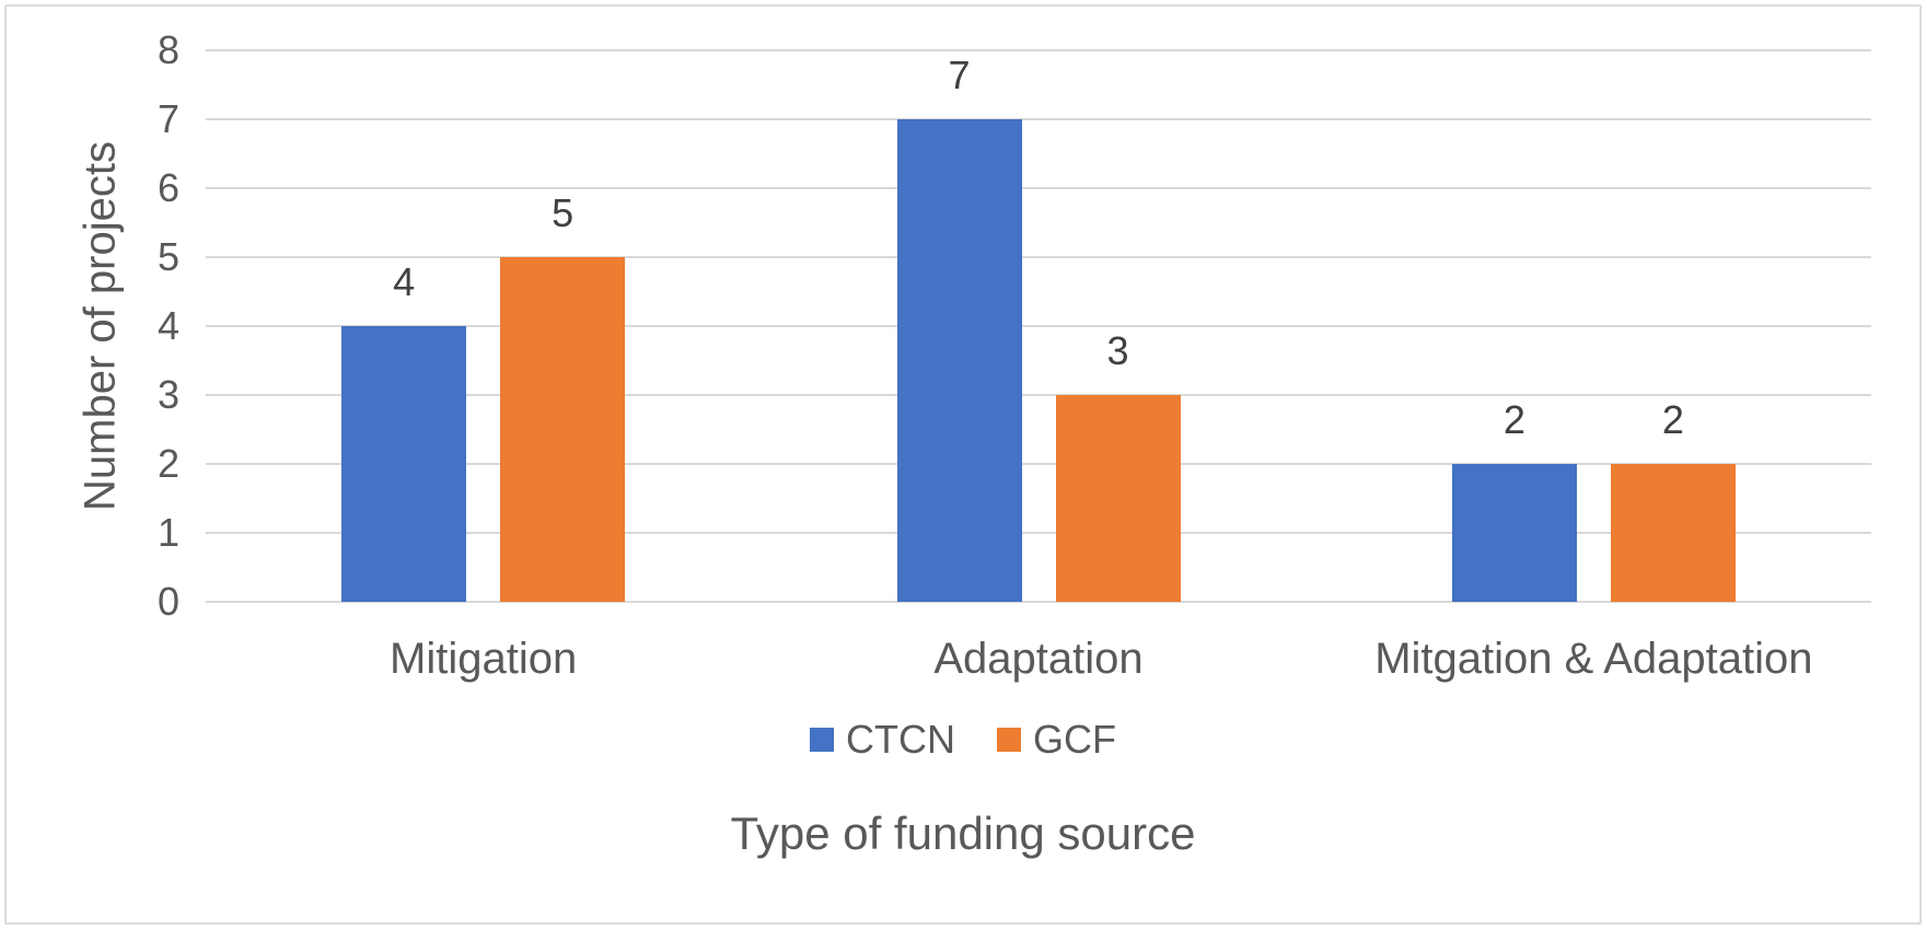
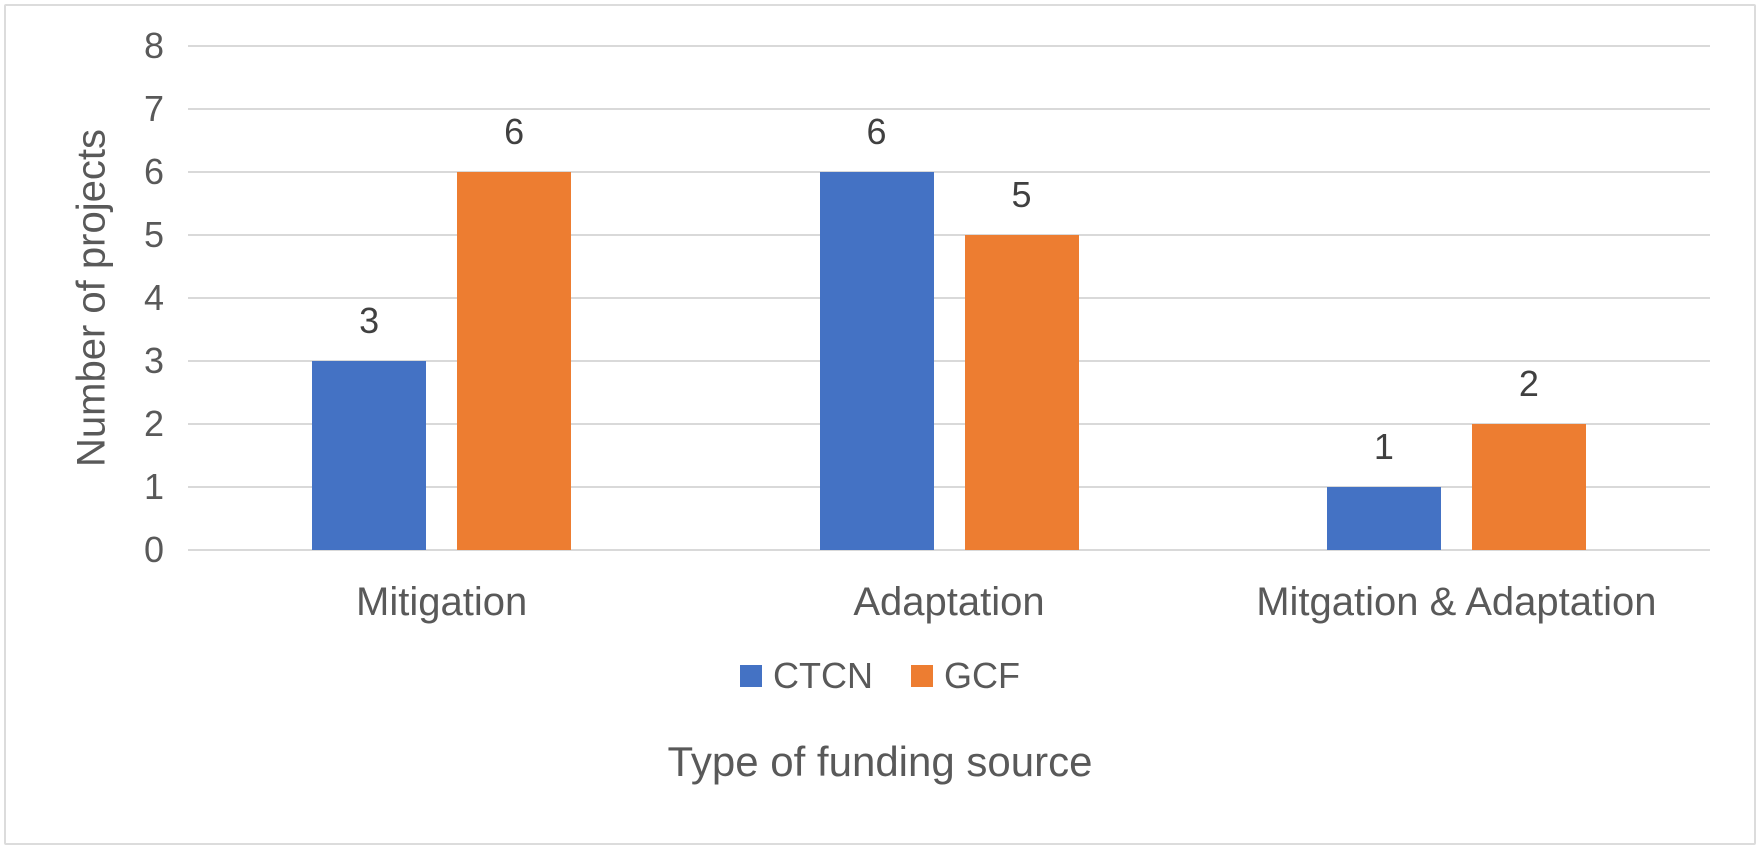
CTCN/Mitigation: 4 -> 3
GCF/Mitigation: 5 -> 6
CTCN/Adaptation: 7 -> 6
GCF/Adaptation: 3 -> 5
CTCN/Mitgation & Adaptation: 2 -> 1
